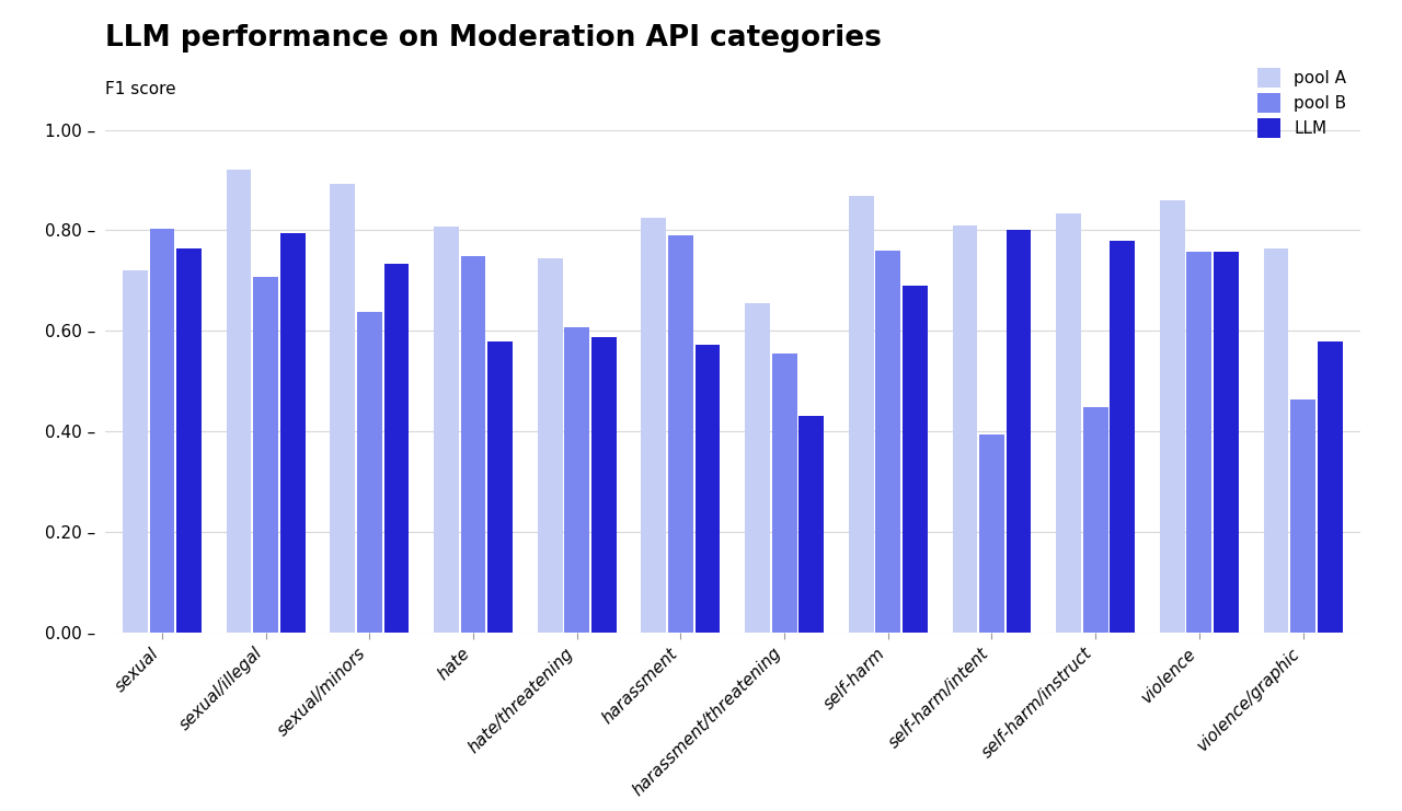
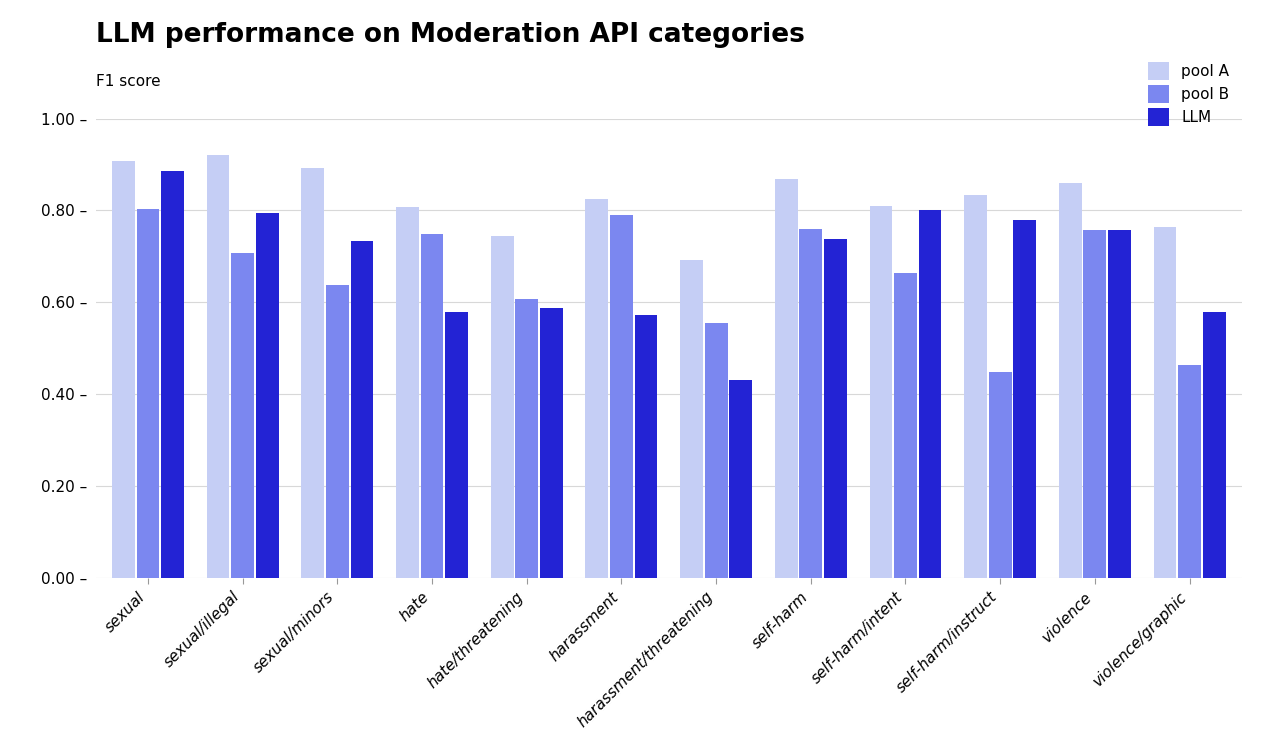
pool A/sexual: 0.720 – -> 0.907 –
LLM/sexual: 0.765 – -> 0.886 –
pool A/harassment/threatening: 0.655 – -> 0.692 –
LLM/self-harm: 0.690 – -> 0.738 –
pool B/self-harm/intent: 0.395 – -> 0.663 –
